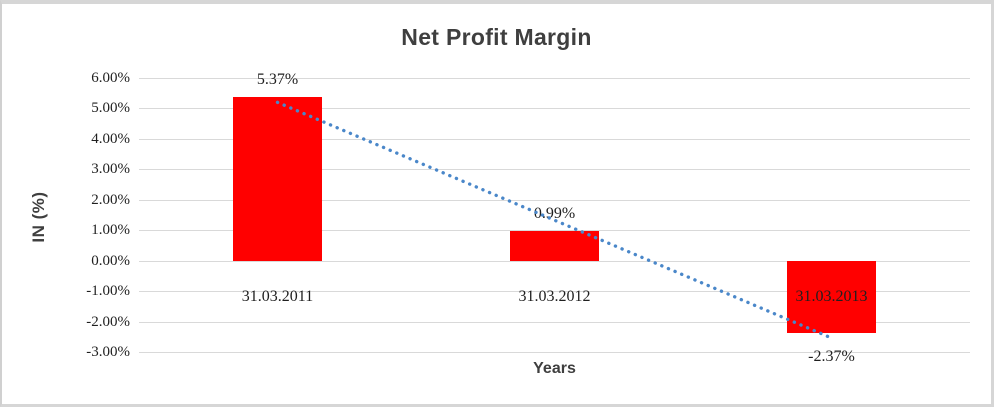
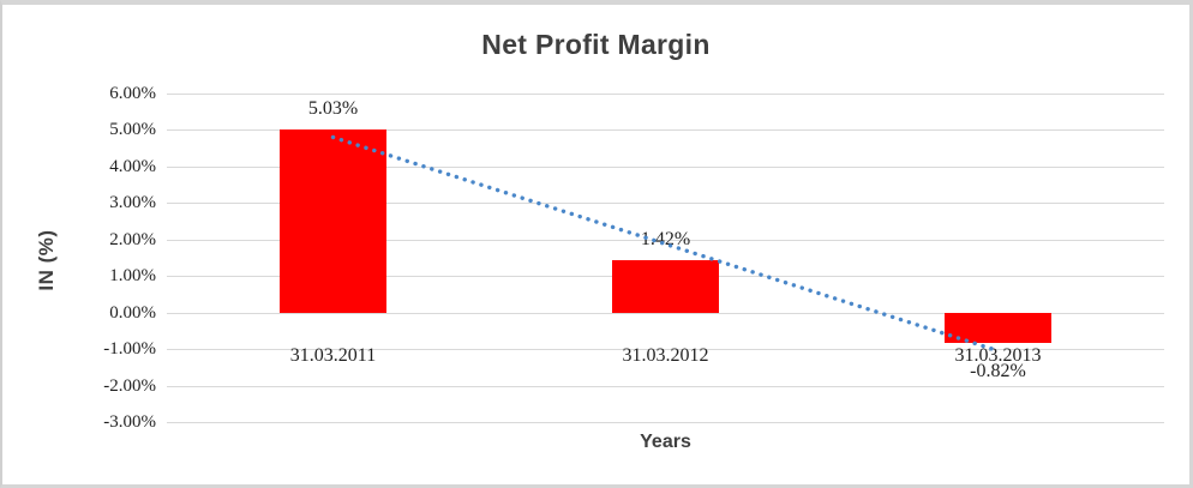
31.03.2011: 5.37% -> 5.03%
31.03.2012: 0.99% -> 1.42%
31.03.2013: -2.37% -> -0.82%
